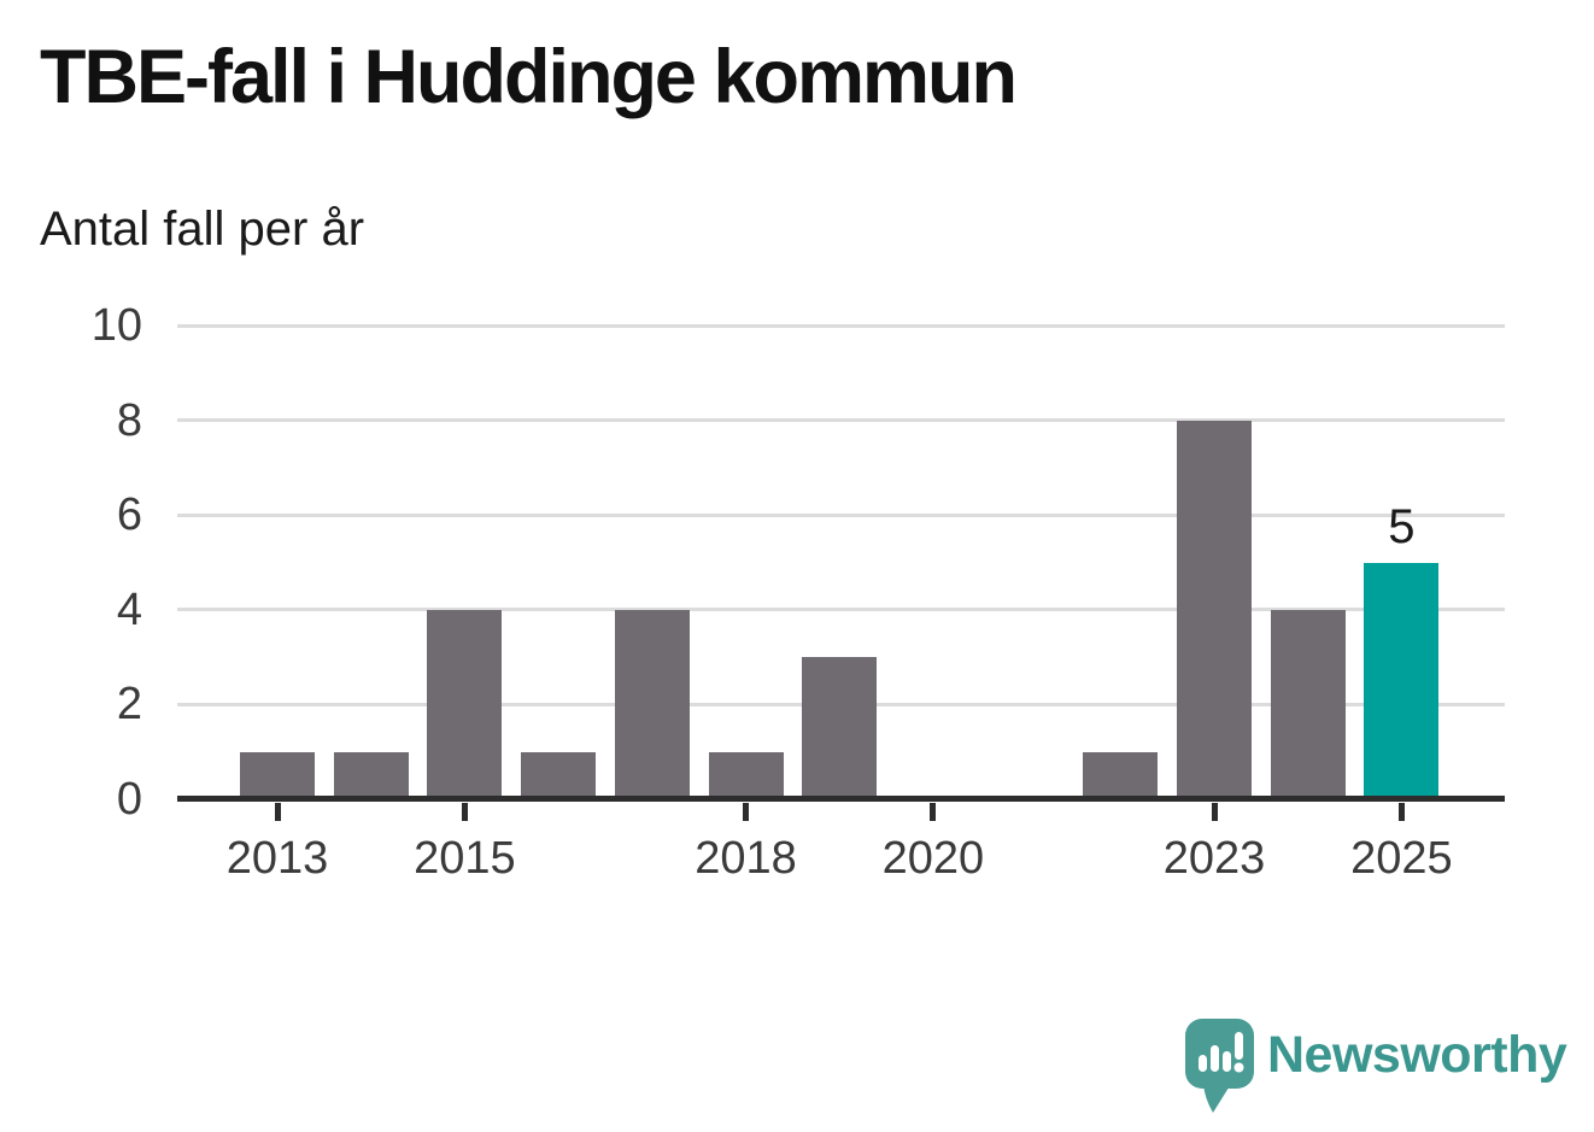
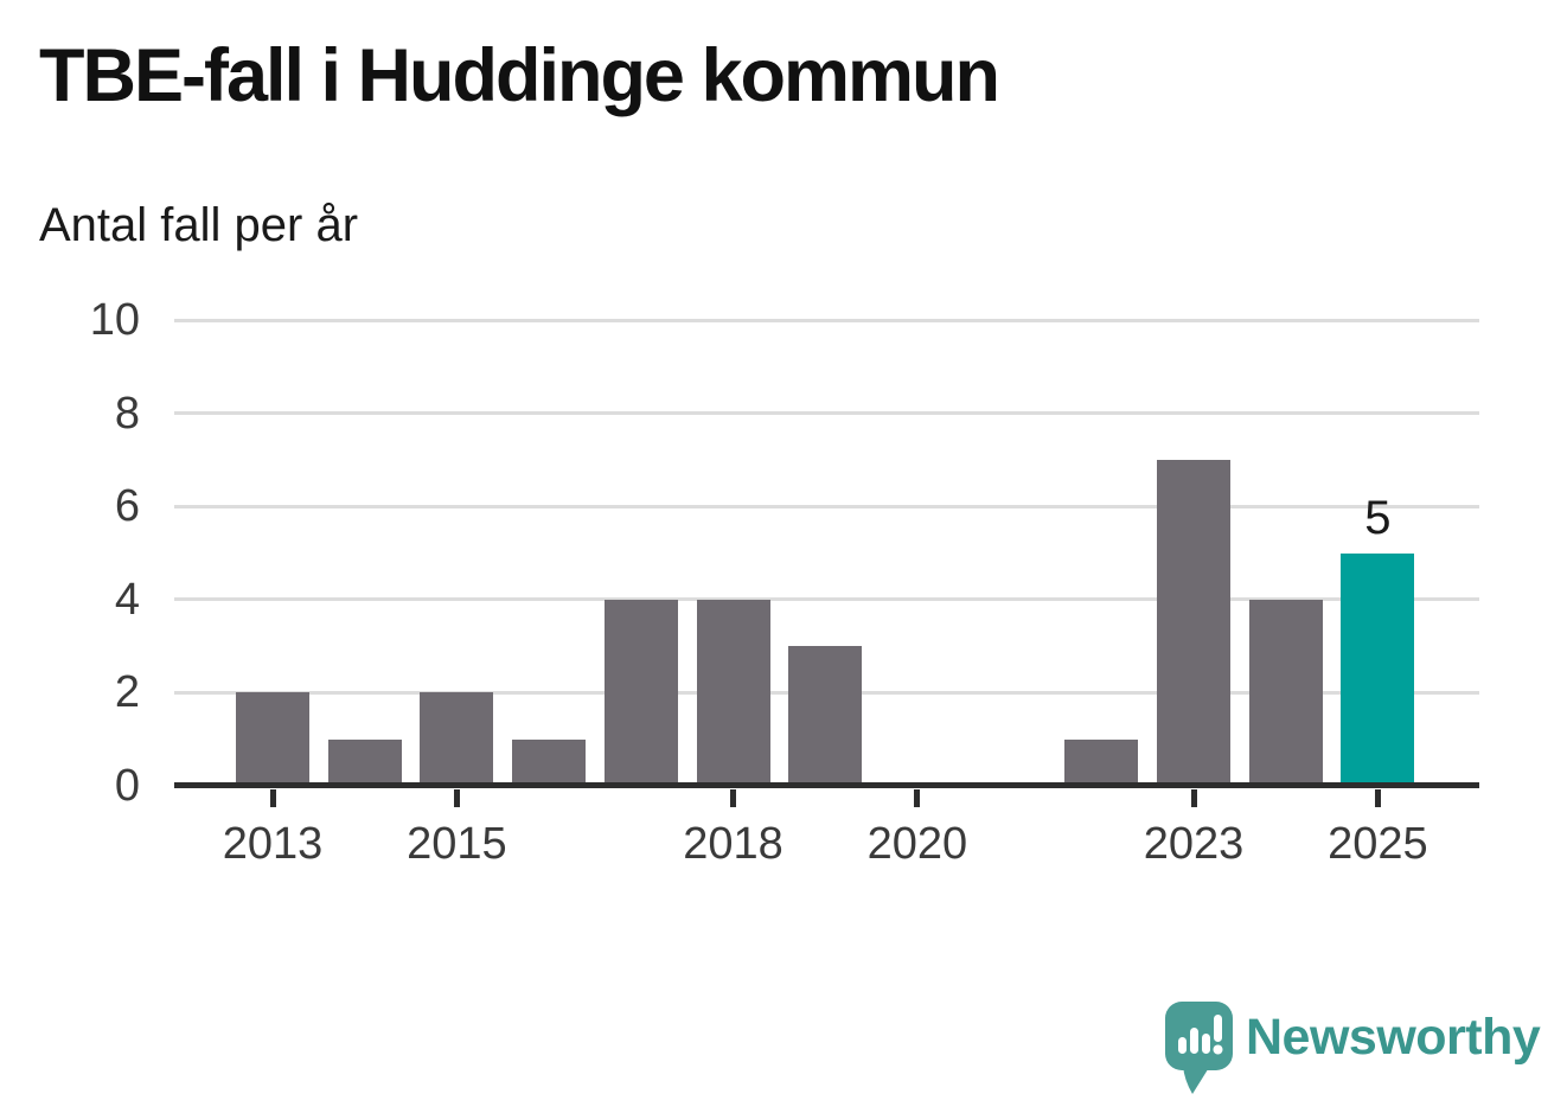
2013: 1 -> 2
2015: 4 -> 2
2018: 1 -> 4
2023: 8 -> 7
